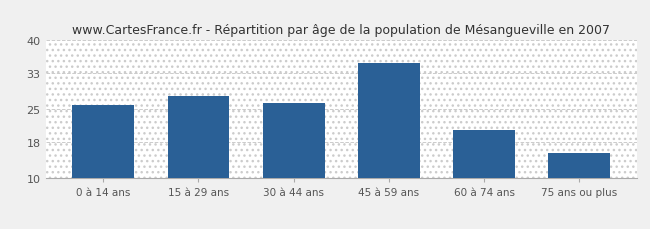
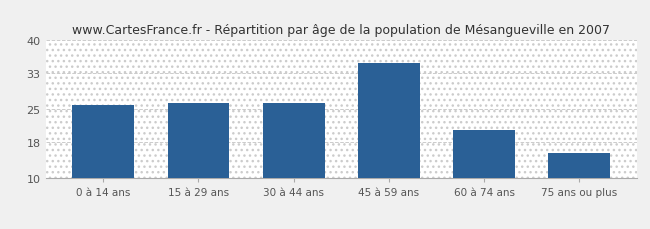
15 à 29 ans: 28.0 -> 26.5
